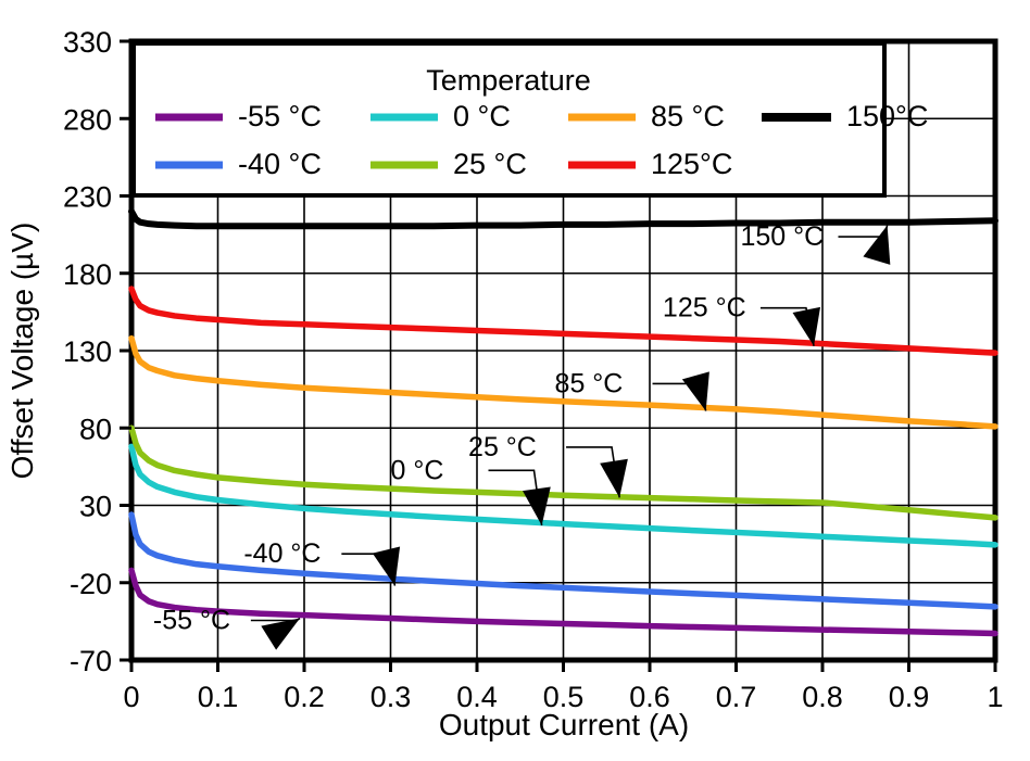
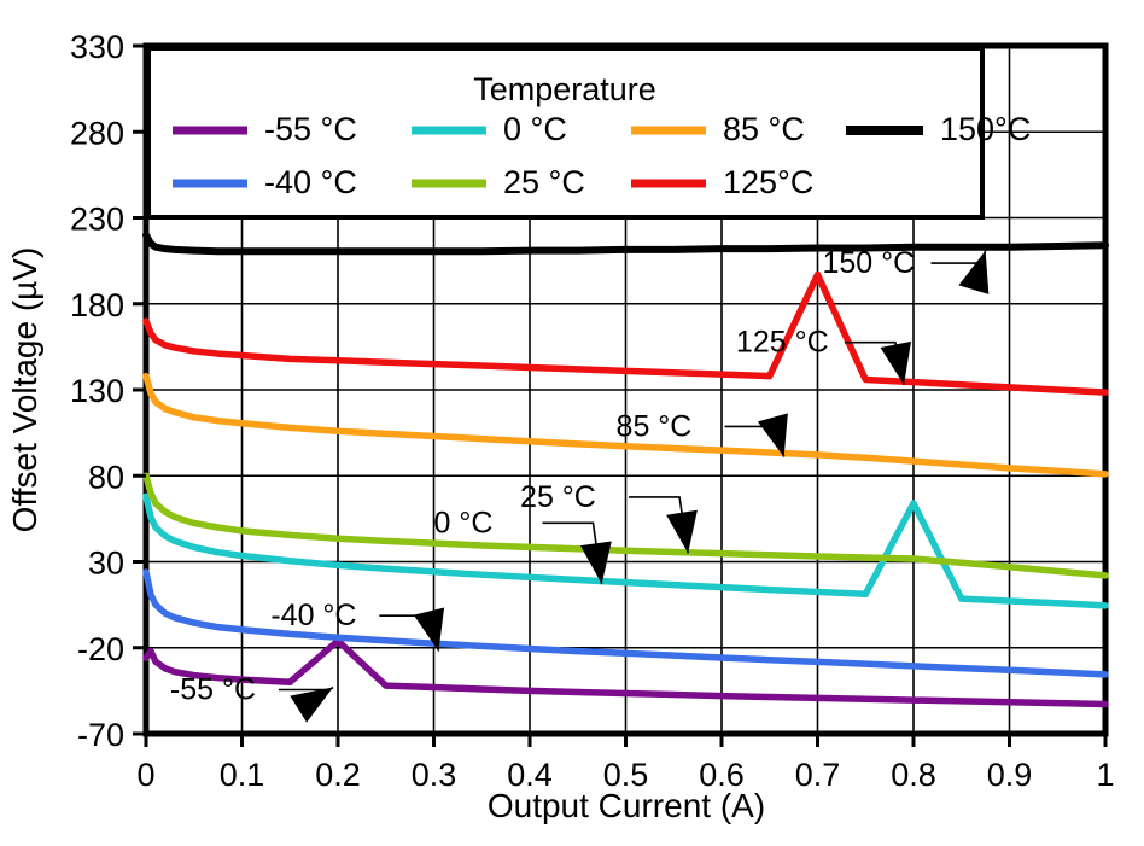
-55 °C/0: -12 -> -26
-55 °C/0.2: -41 -> -16
125°C/0.7: 137 -> 197
0 °C/0.8: 10 -> 64
